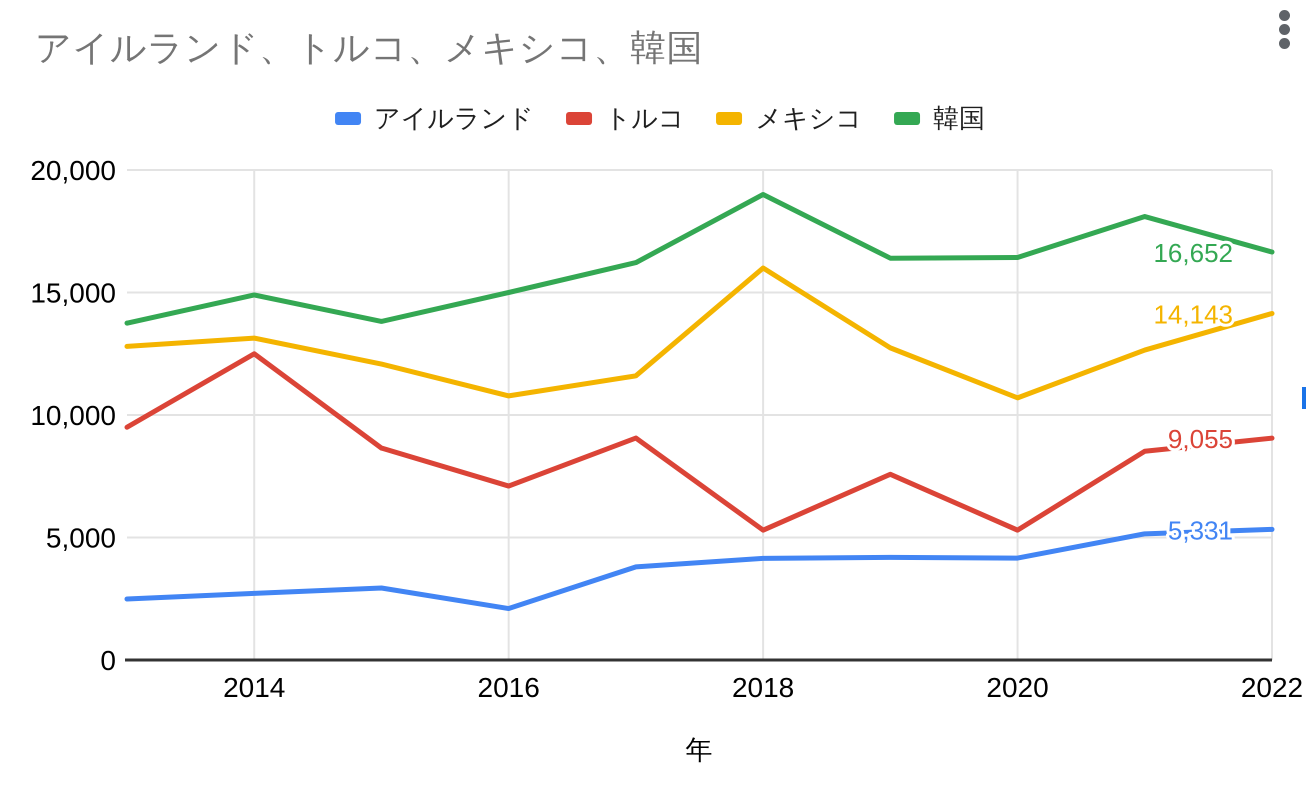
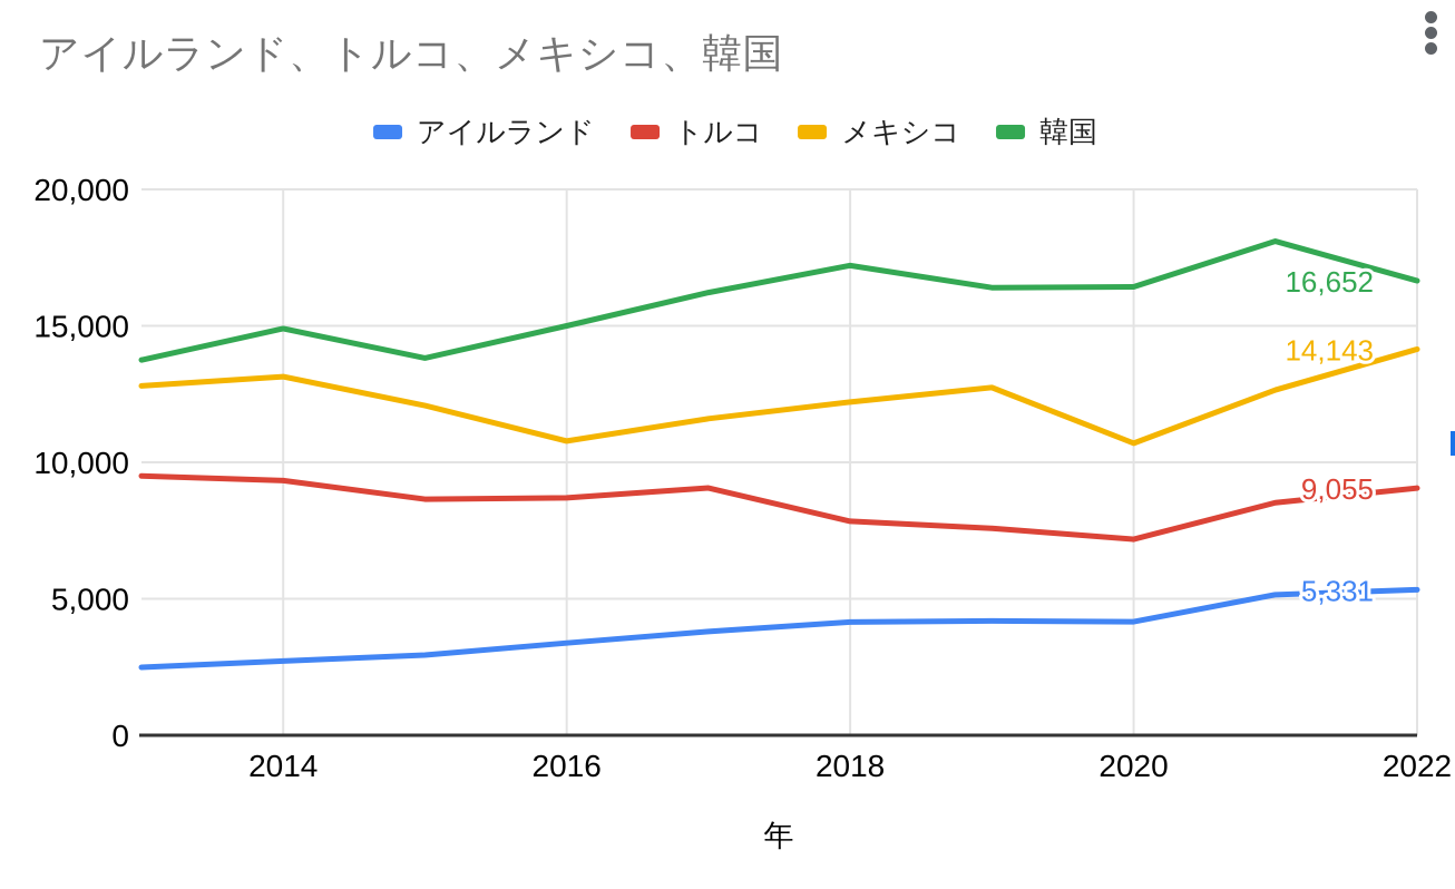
トルコ/2014: 12500 -> 9300
アイルランド/2016: 2100 -> 3400
トルコ/2016: 7100 -> 8700
トルコ/2018: 5300 -> 7800
メキシコ/2018: 16000 -> 12200
韓国/2018: 19000 -> 17200
トルコ/2020: 5300 -> 7200
